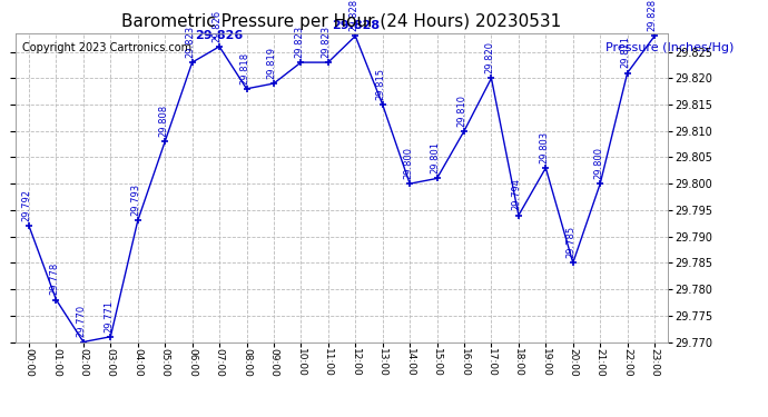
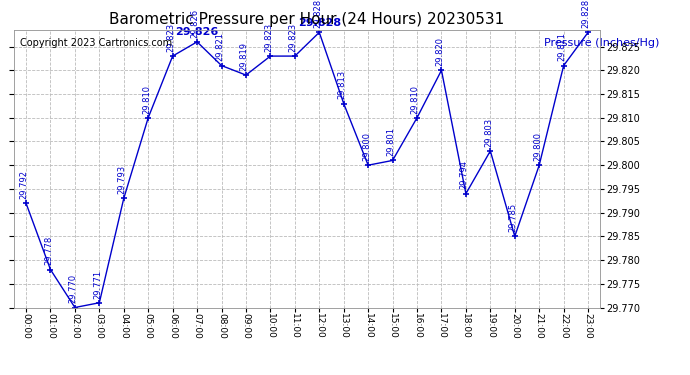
05:00: 29.808 -> 29.810
08:00: 29.818 -> 29.821
13:00: 29.815 -> 29.813
